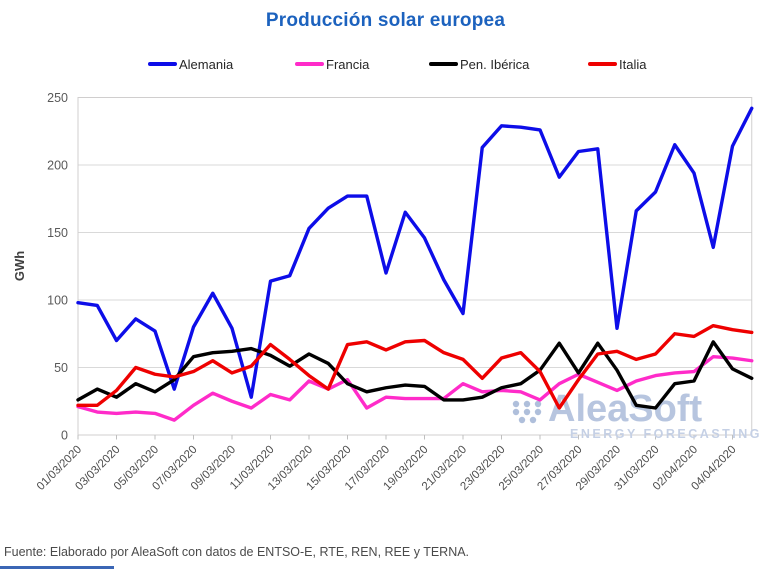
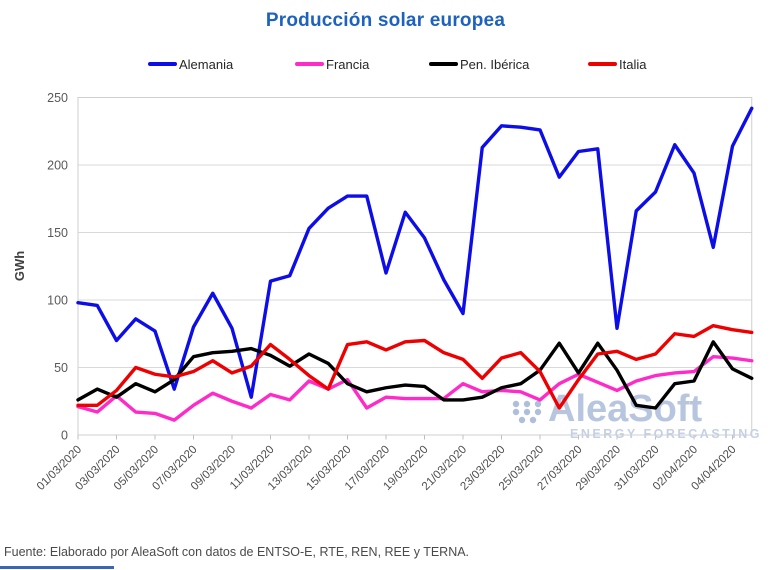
Francia/03/03/2020: 16 -> 29
